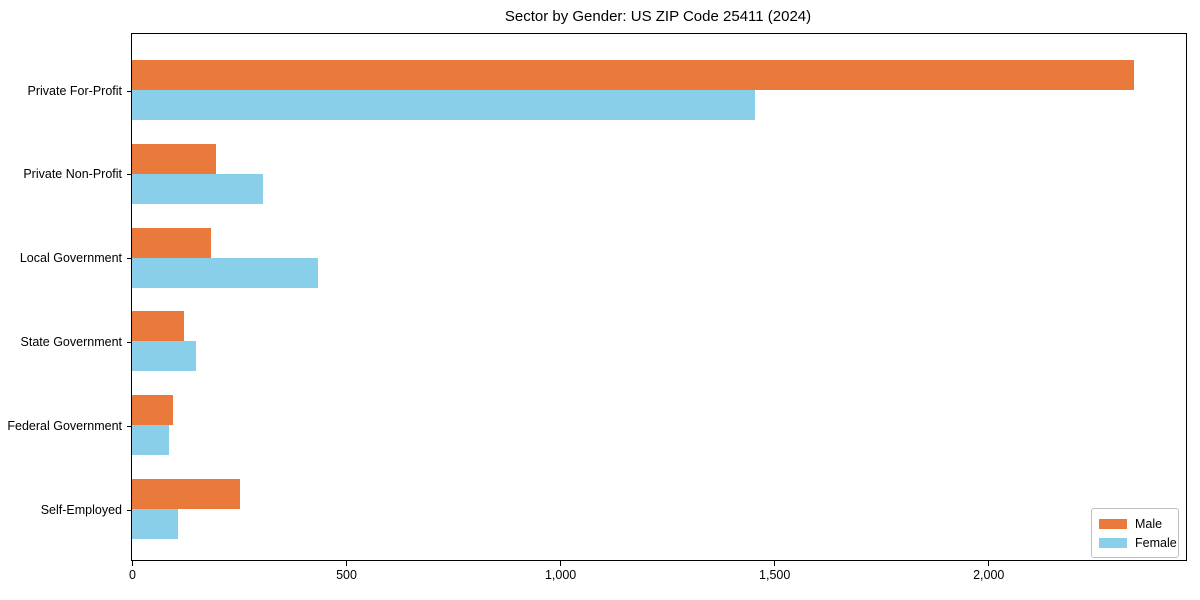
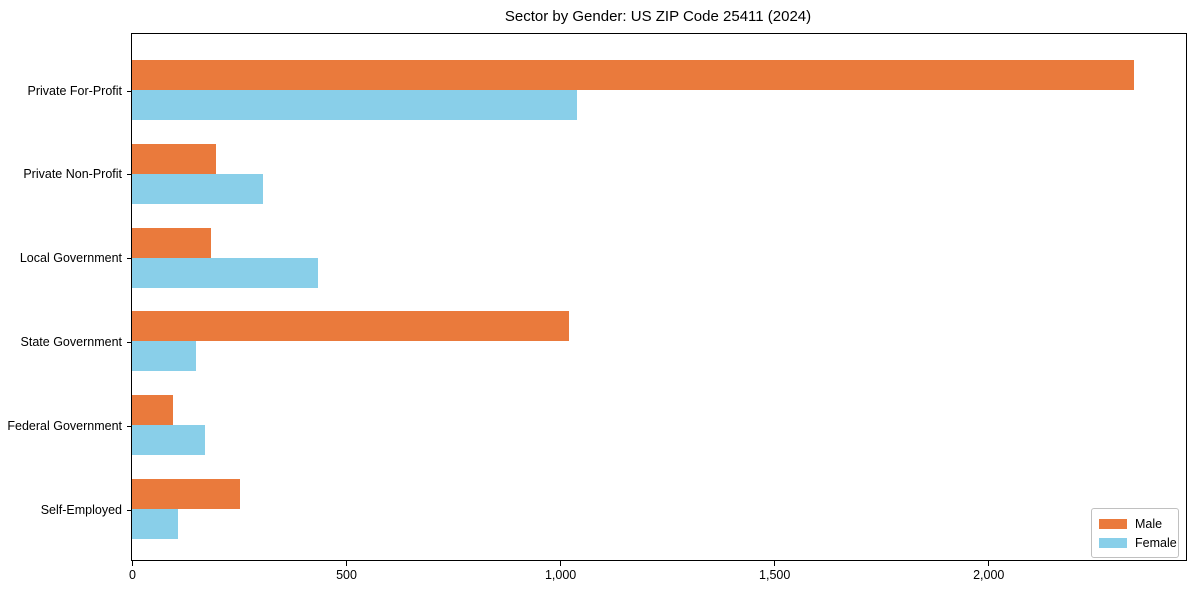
Female/Private For-Profit: 1460 -> 1040
Male/State Government: 120 -> 1020
Female/Federal Government: 90 -> 170
